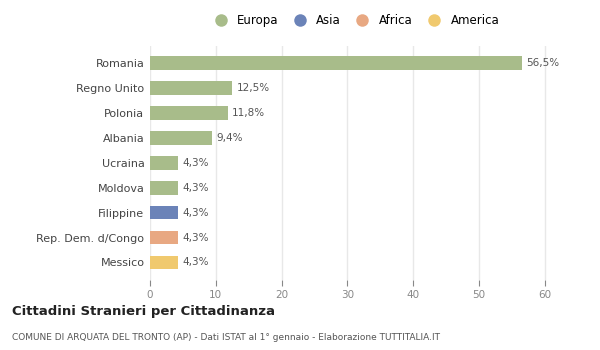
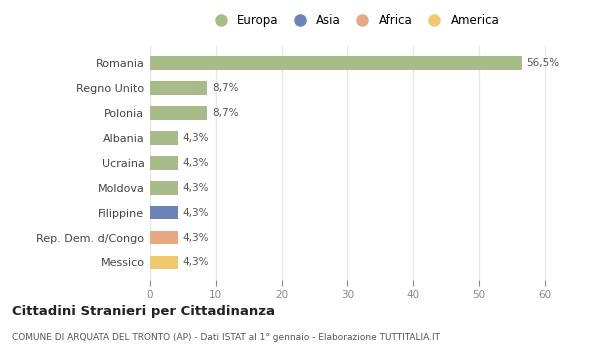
Regno Unito: 12,5% -> 8,7%
Polonia: 11,8% -> 8,7%
Albania: 9,4% -> 4,3%
